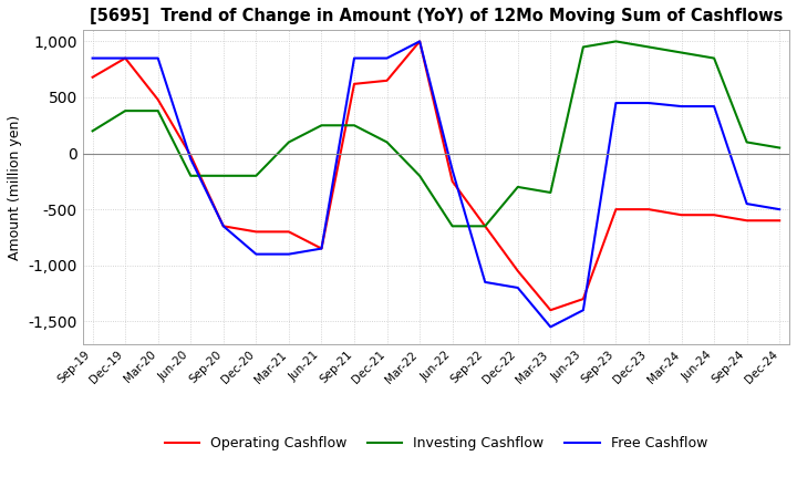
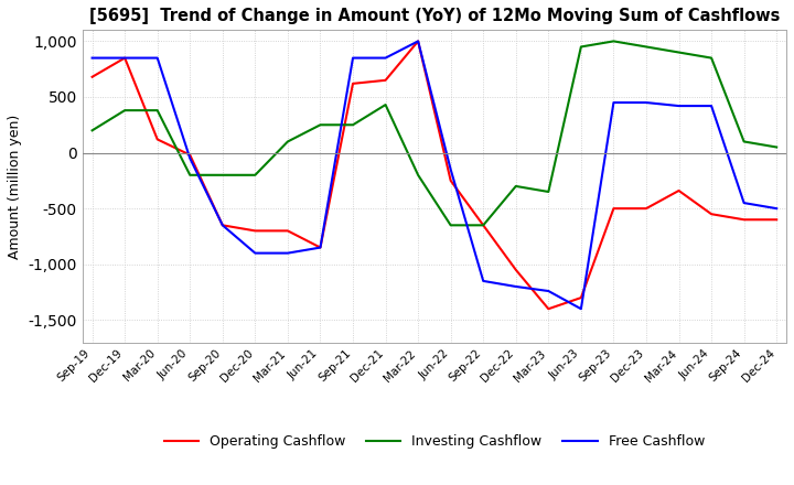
Operating Cashflow/Mar-20: 480 -> 120
Investing Cashflow/Dec-21: 100 -> 430
Free Cashflow/Mar-23: -1,550 -> -1,240
Operating Cashflow/Mar-24: -550 -> -340
